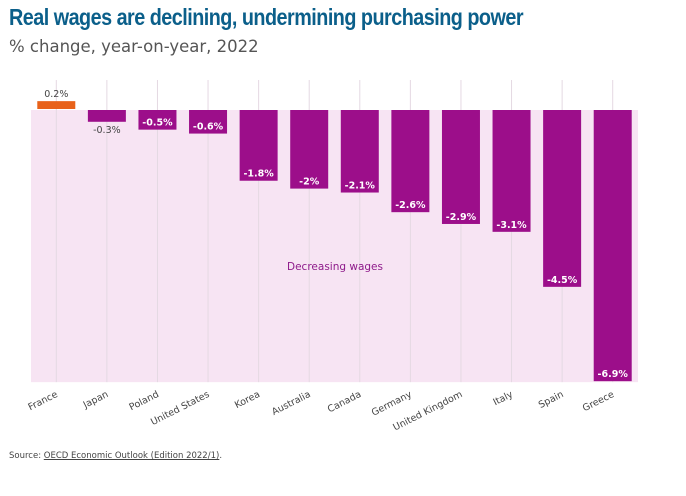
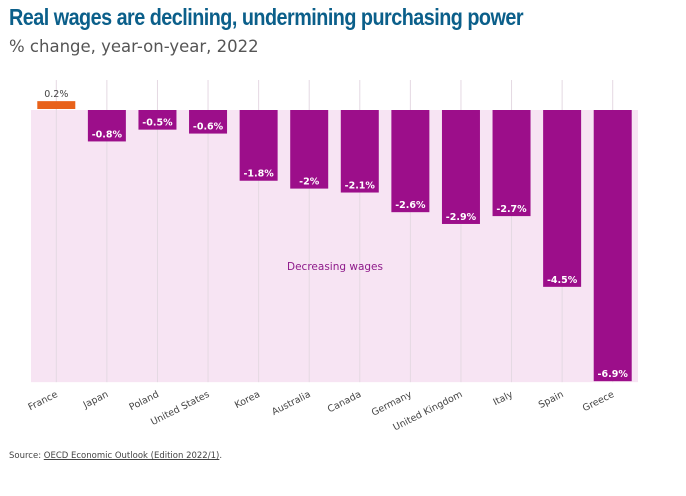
Japan: -0.3% -> -0.8%
Italy: -3.1% -> -2.7%
